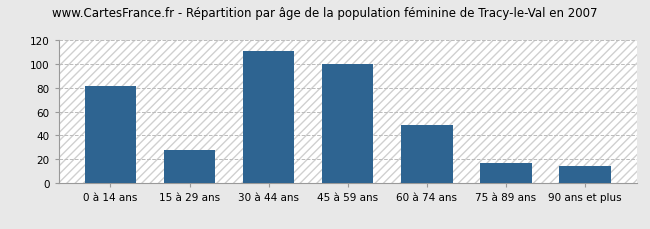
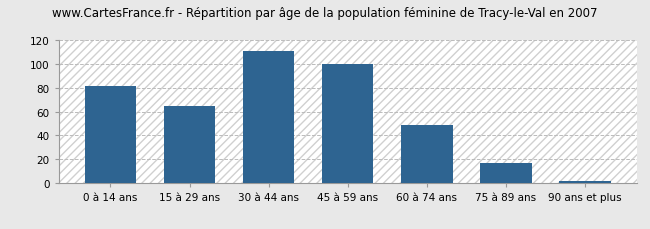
15 à 29 ans: 28 -> 65
90 ans et plus: 14 -> 2
